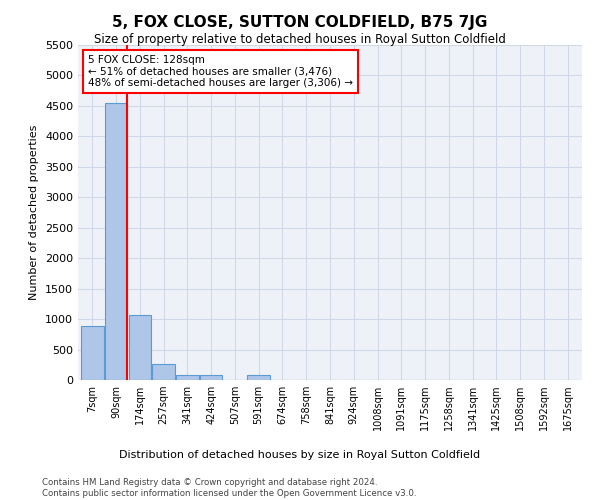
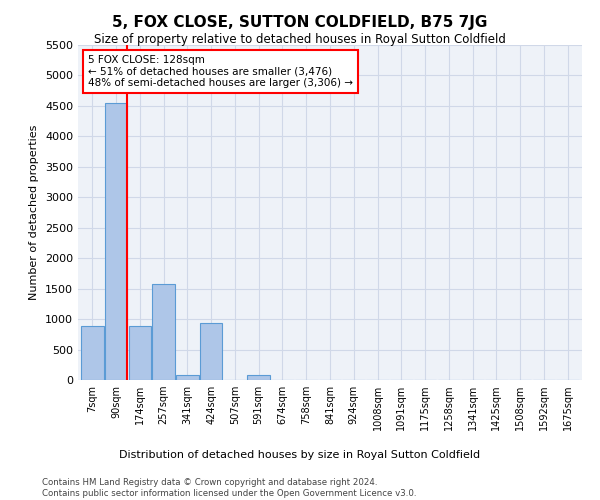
174sqm: 1060 -> 880
257sqm: 270 -> 1580
424sqm: 90 -> 940
